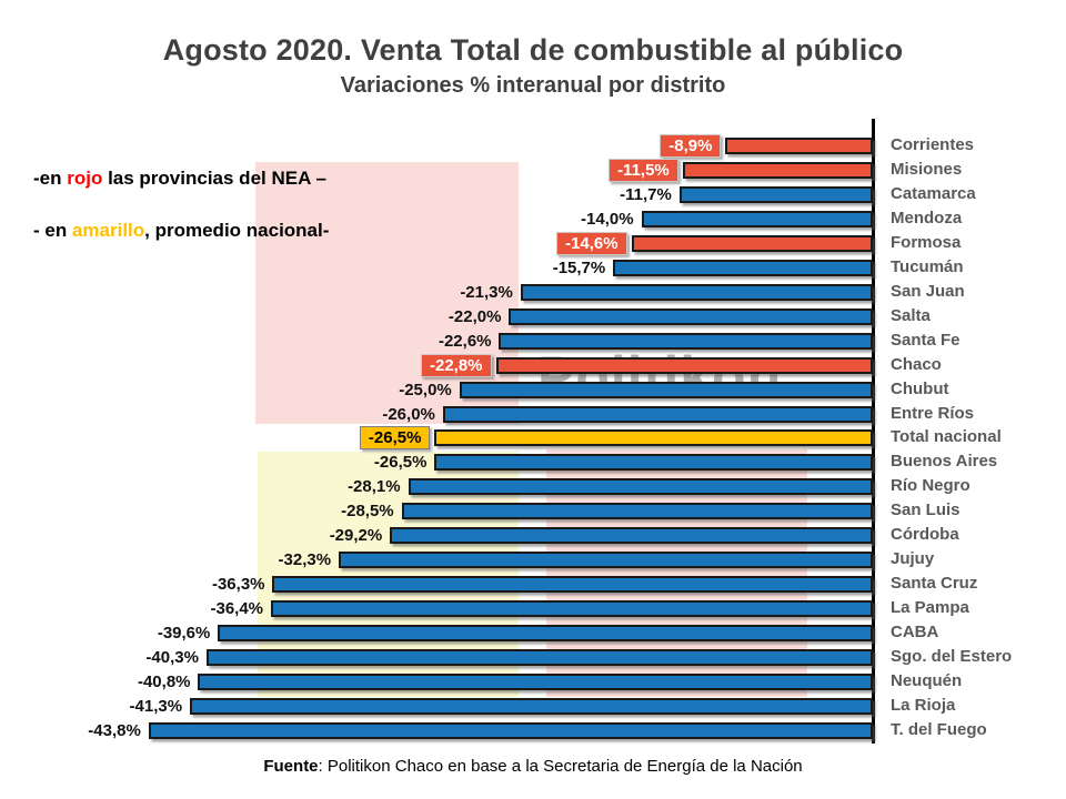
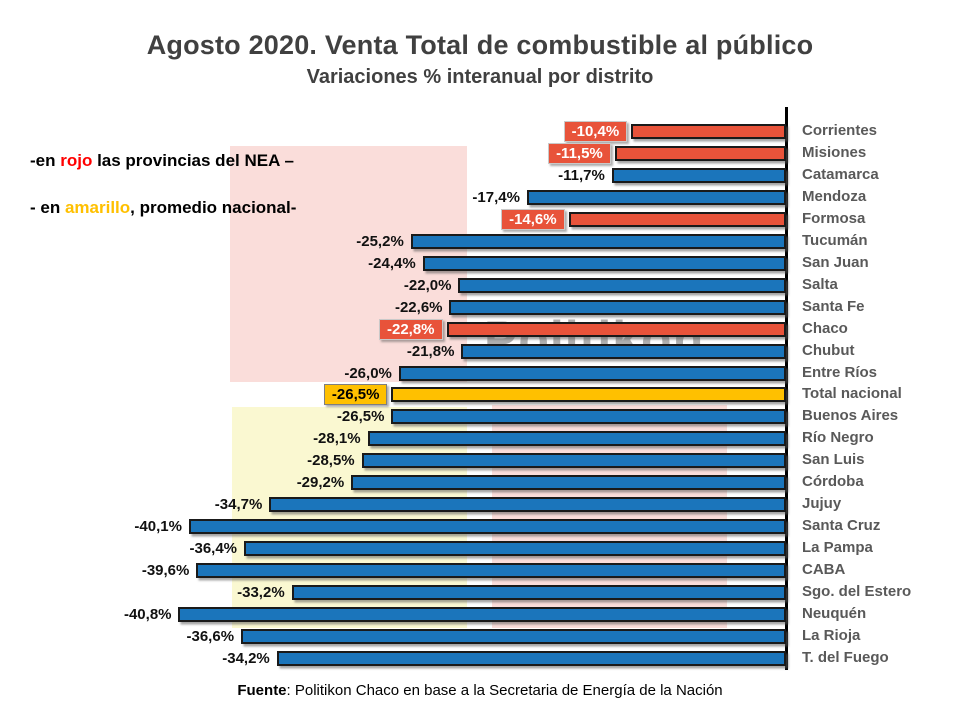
Corrientes: -8,9% -> -10,4%
Mendoza: -14,0% -> -17,4%
Tucumán: -15,7% -> -25,2%
San Juan: -21,3% -> -24,4%
Chubut: -25,0% -> -21,8%
Jujuy: -32,3% -> -34,7%
Santa Cruz: -36,3% -> -40,1%
Sgo. del Estero: -40,3% -> -33,2%
La Rioja: -41,3% -> -36,6%
T. del Fuego: -43,8% -> -34,2%
